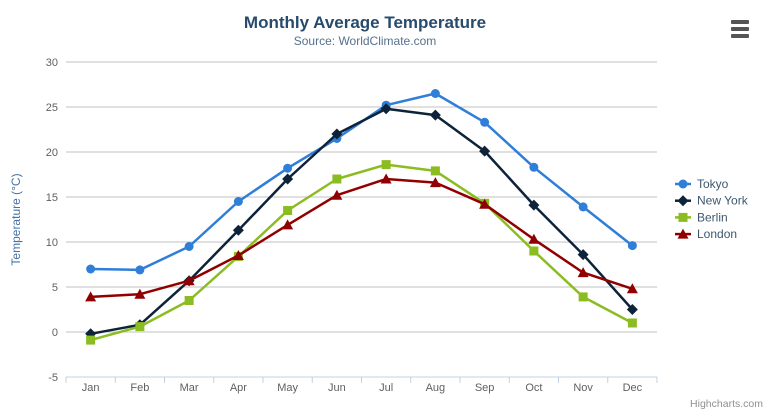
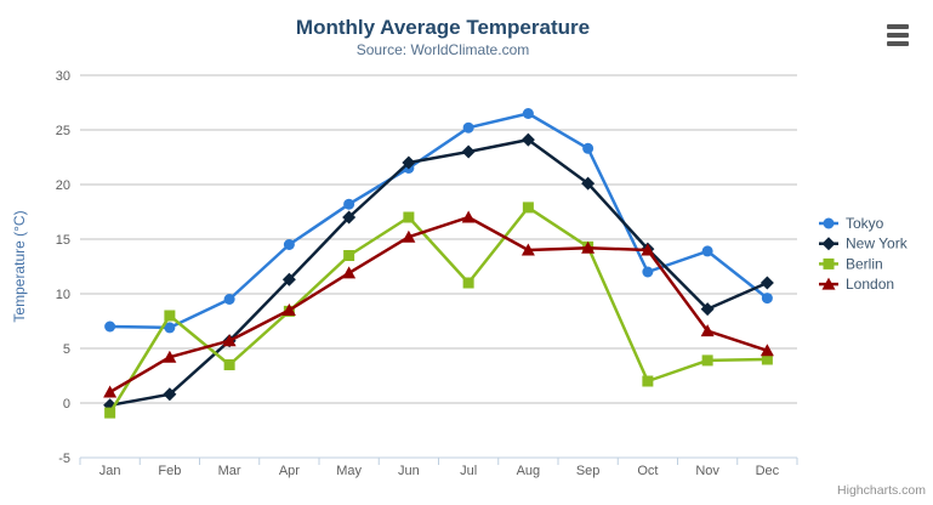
London/Jan: 4 -> 1
Berlin/Feb: 1 -> 8
New York/Jul: 25 -> 23
Berlin/Jul: 19 -> 11
London/Aug: 17 -> 14
Tokyo/Oct: 18 -> 12
Berlin/Oct: 9 -> 2
London/Oct: 10 -> 14
New York/Dec: 2 -> 11
Berlin/Dec: 1 -> 4
